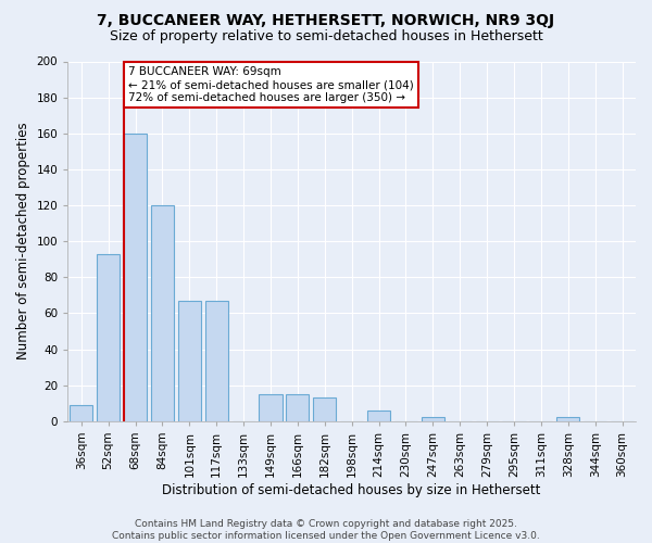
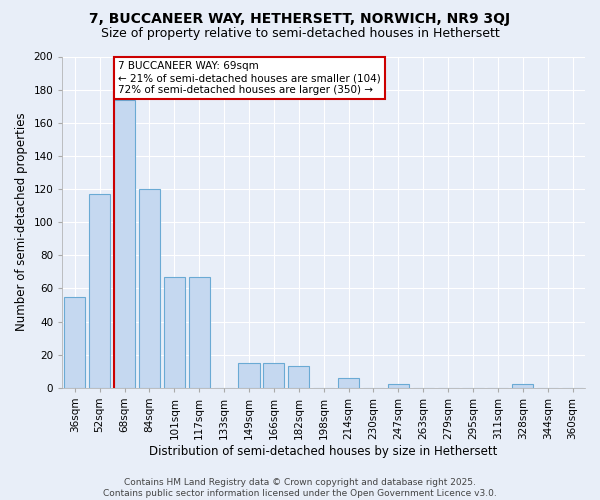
36sqm: 9 -> 55
52sqm: 93 -> 117
68sqm: 160 -> 174
